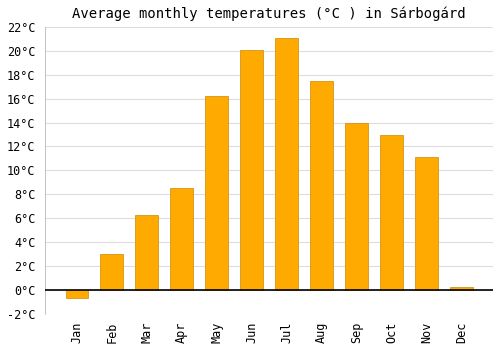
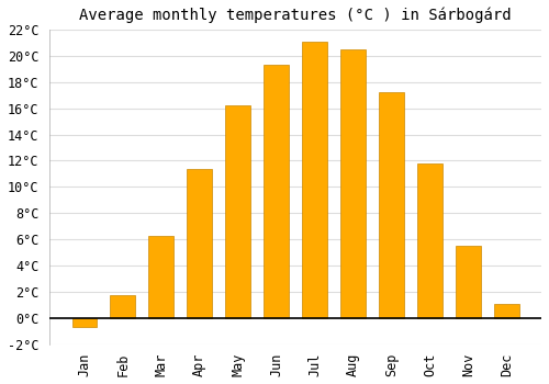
Feb: 3.0°C -> 1.8°C
Apr: 8.5°C -> 11.4°C
Jun: 20.1°C -> 19.3°C
Aug: 17.5°C -> 20.5°C
Sep: 14.0°C -> 17.2°C
Oct: 13.0°C -> 11.8°C
Nov: 11.1°C -> 5.5°C
Dec: 0.3°C -> 1.1°C
